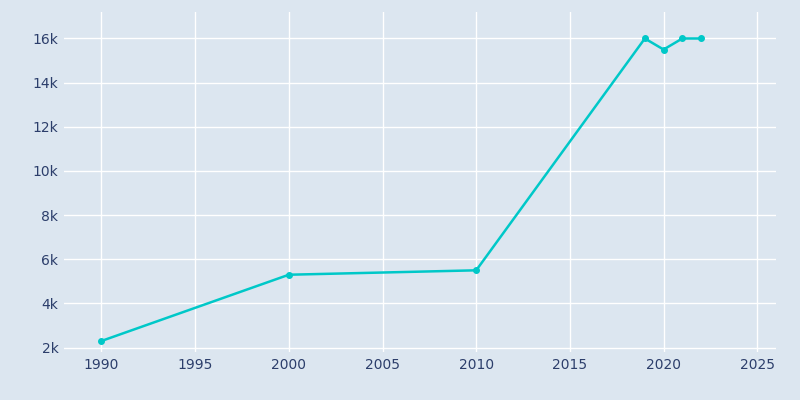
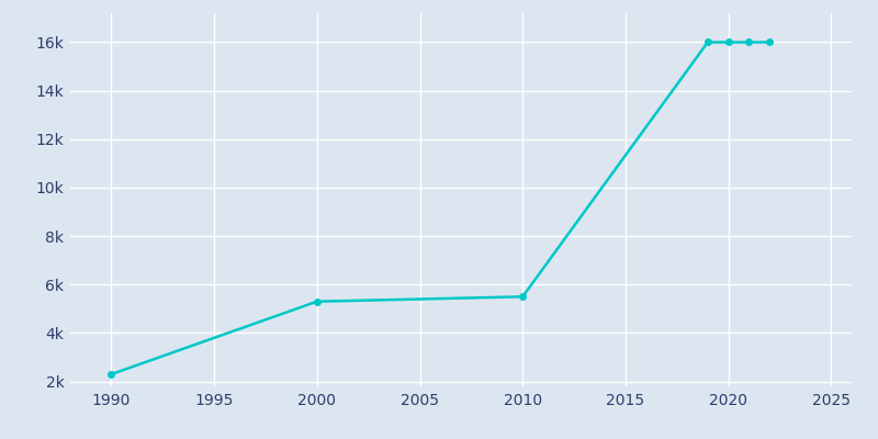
2020: 15.5k -> 16.0k
